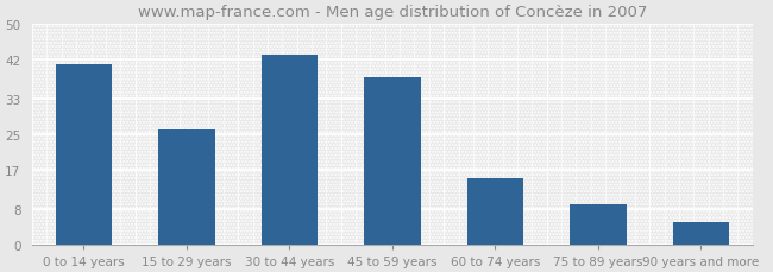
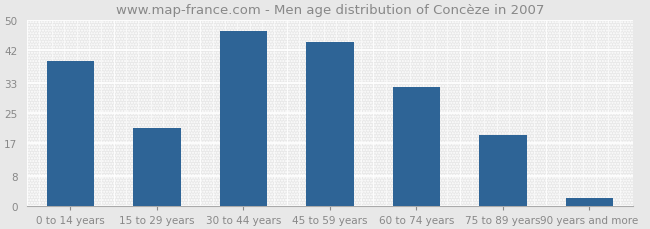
0 to 14 years: 41 -> 39
15 to 29 years: 26 -> 21
30 to 44 years: 43 -> 47
45 to 59 years: 38 -> 44
60 to 74 years: 15 -> 32
75 to 89 years: 9 -> 19
90 years and more: 5 -> 2
